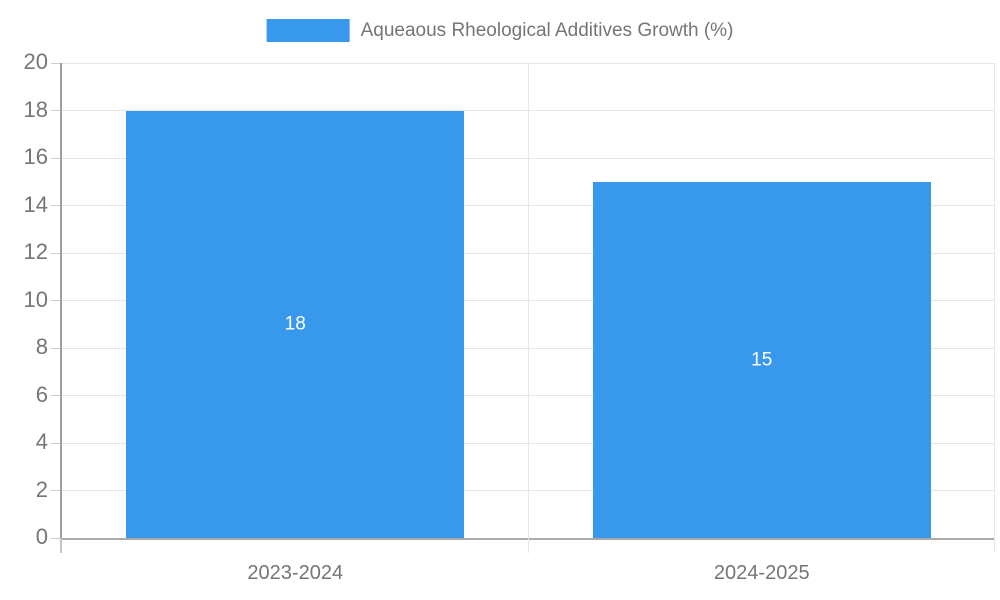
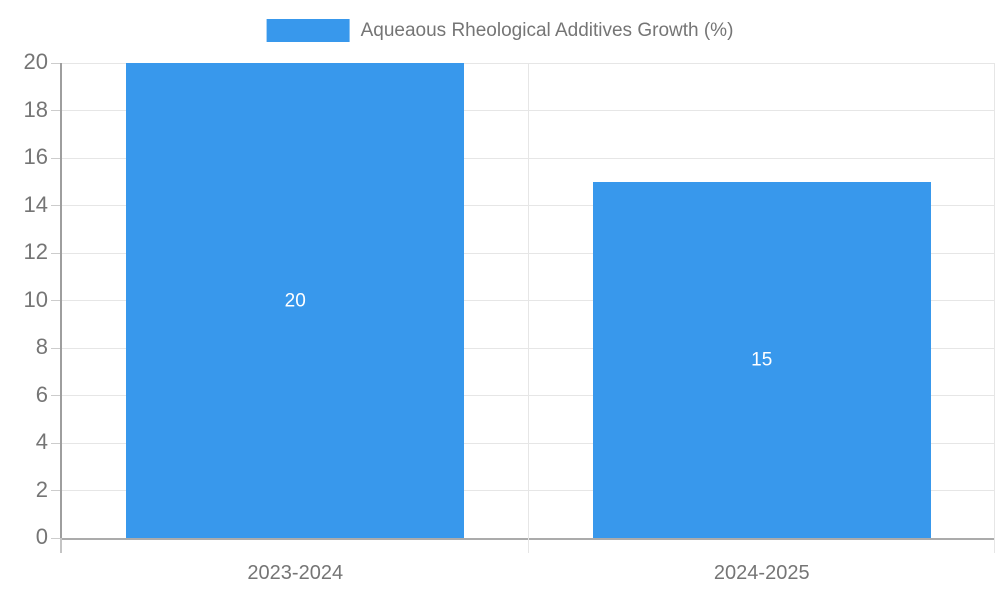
2023-2024: 18 -> 20
